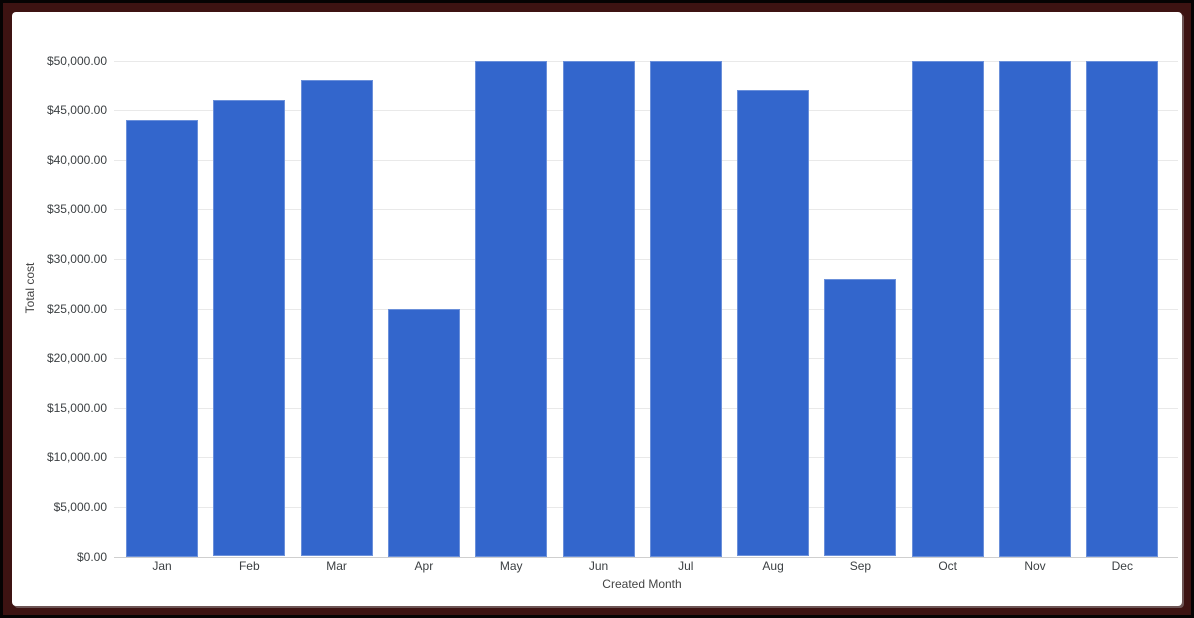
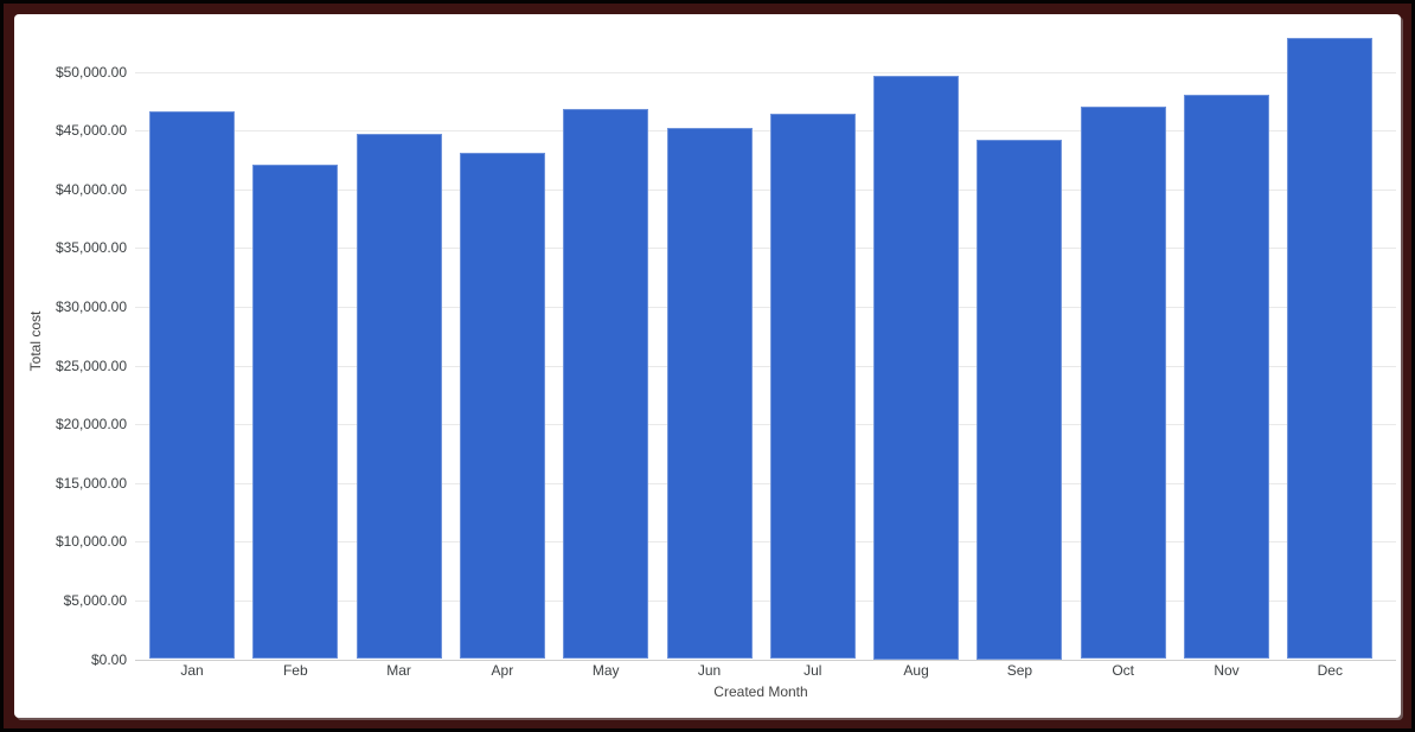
Jan: $44000 -> $47000
Feb: $46000 -> $42000
Mar: $48000 -> $45000
Apr: $25000 -> $43000
May: $50000 -> $47000
Jun: $50000 -> $45000
Jul: $50000 -> $46000
Aug: $47000 -> $50000
Sep: $28000 -> $44000
Oct: $50000 -> $47000
Nov: $50000 -> $48000
Dec: $50000 -> $53000
